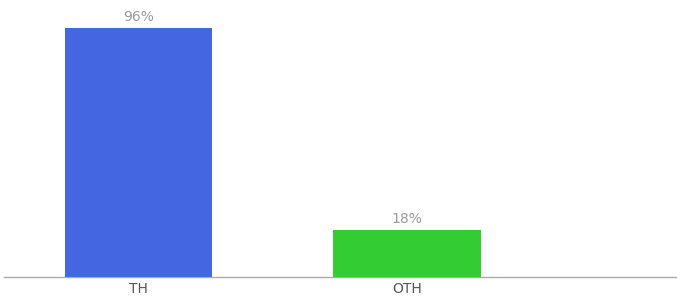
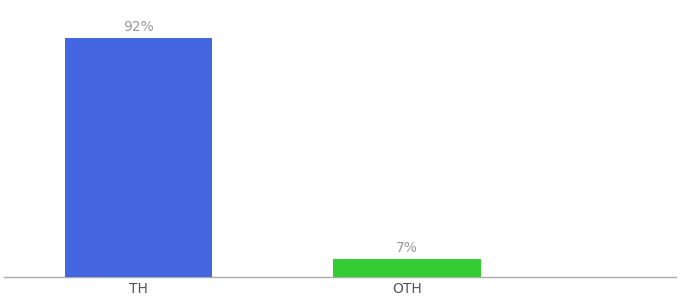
TH: 96% -> 92%
OTH: 18% -> 7%
